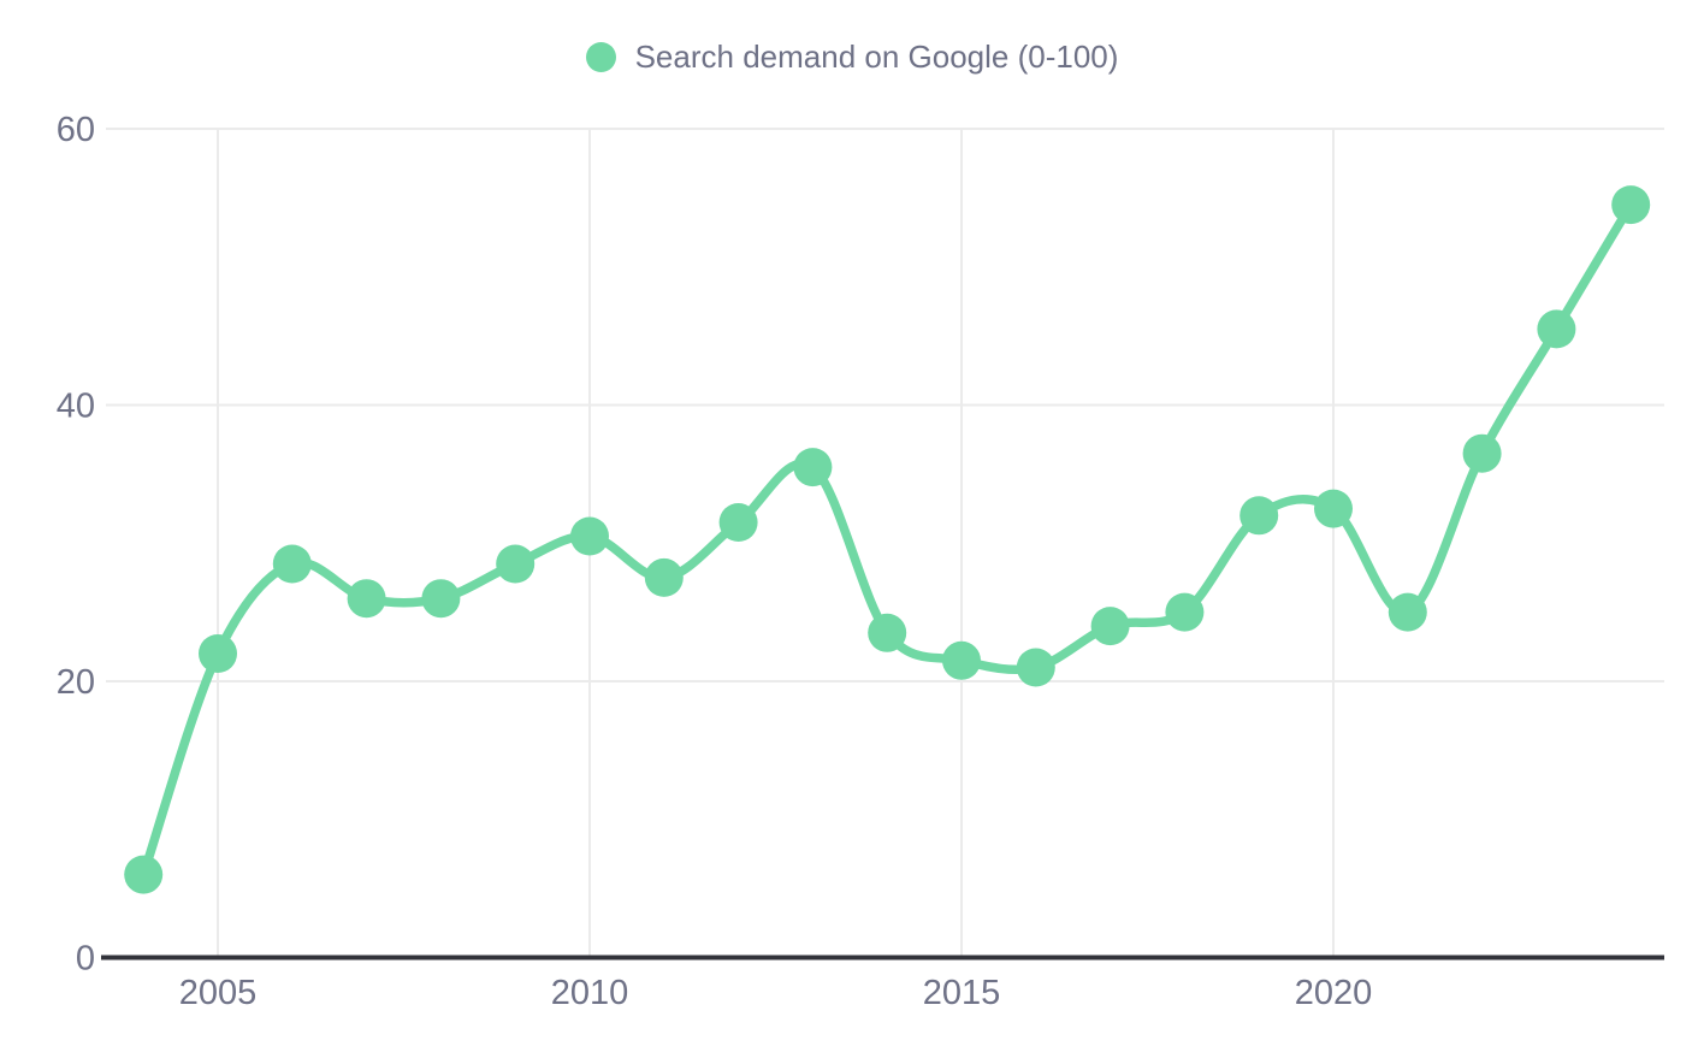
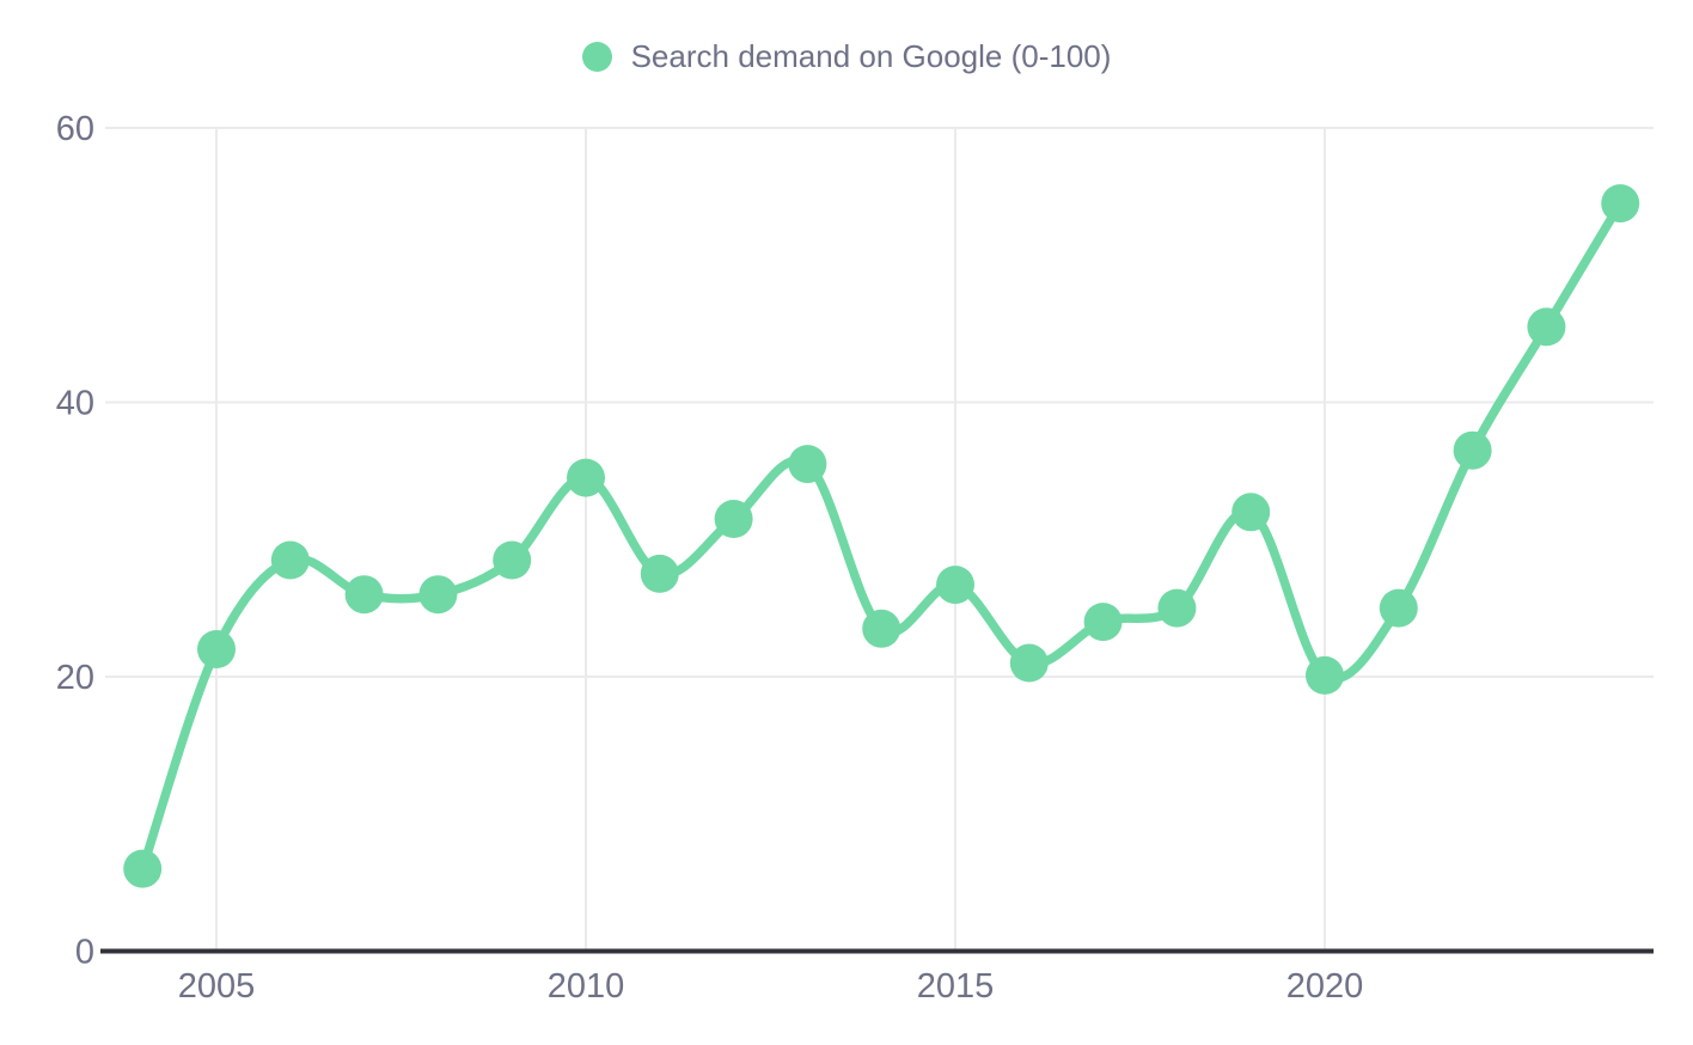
2010: 30.5 -> 34.5
2015: 21.5 -> 26.7
2020: 32.5 -> 20.1
